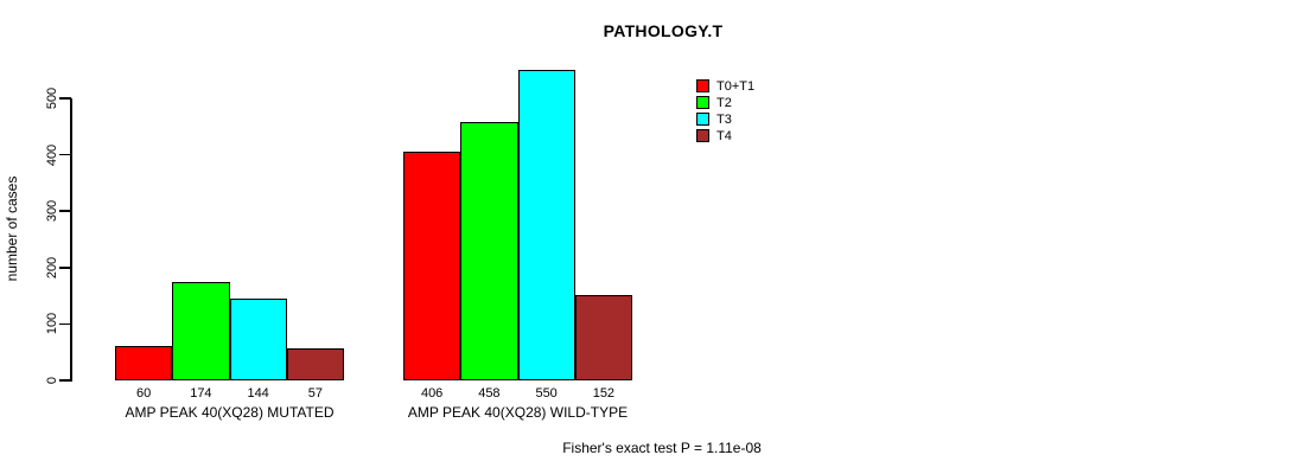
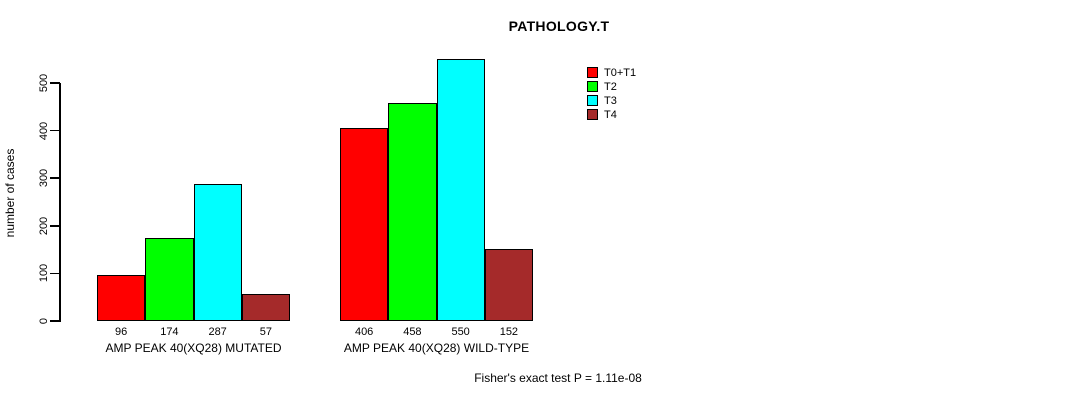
T0+T1/AMP PEAK 40(XQ28) MUTATED: 60 -> 96
T3/AMP PEAK 40(XQ28) MUTATED: 144 -> 287
